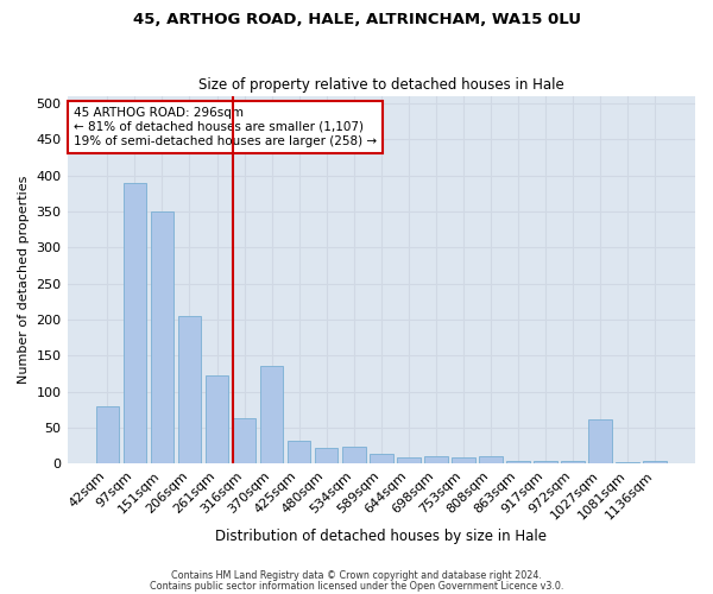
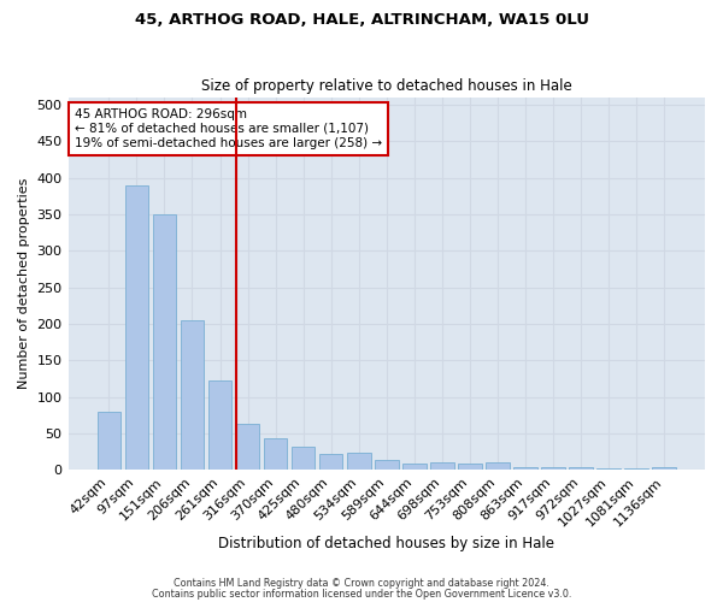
370sqm: 136 -> 44
1027sqm: 62 -> 2
